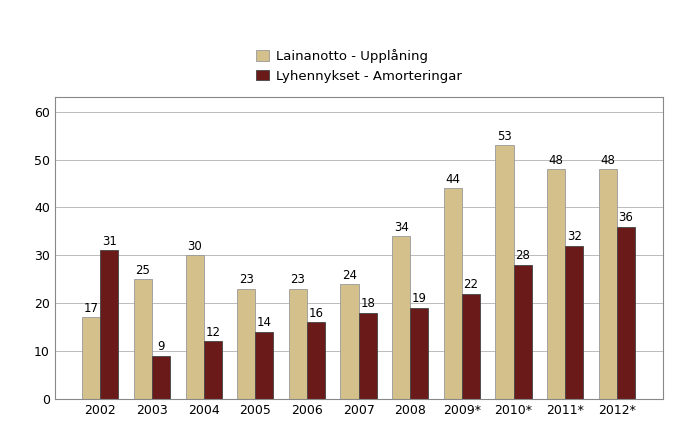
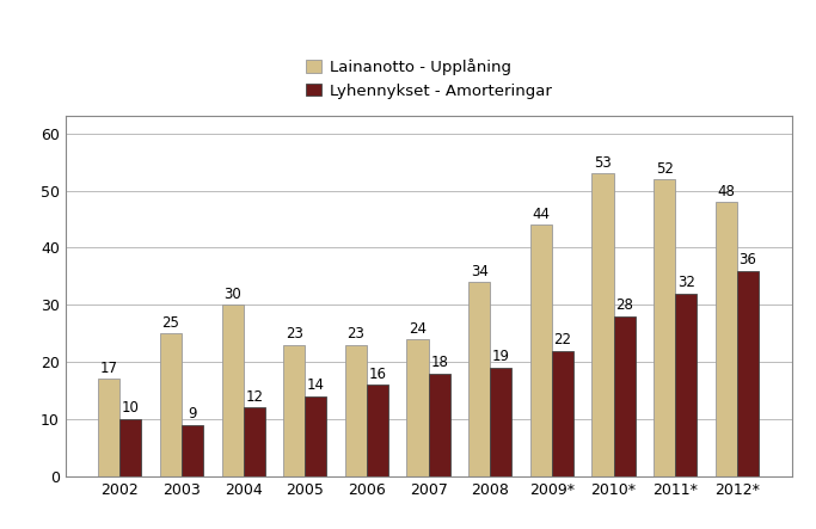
Lyhennykset - Amorteringar/2002: 31 -> 10
Lainanotto - Upplåning/2011*: 48 -> 52
